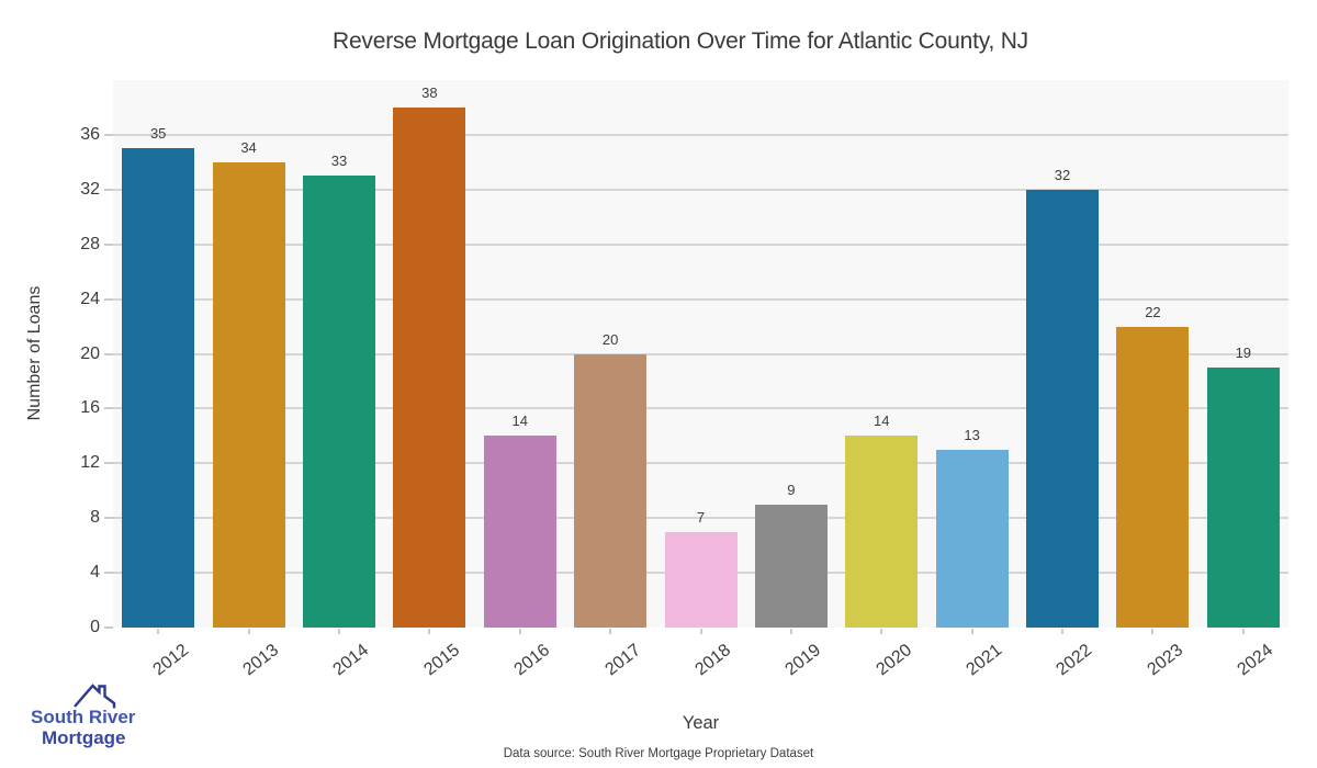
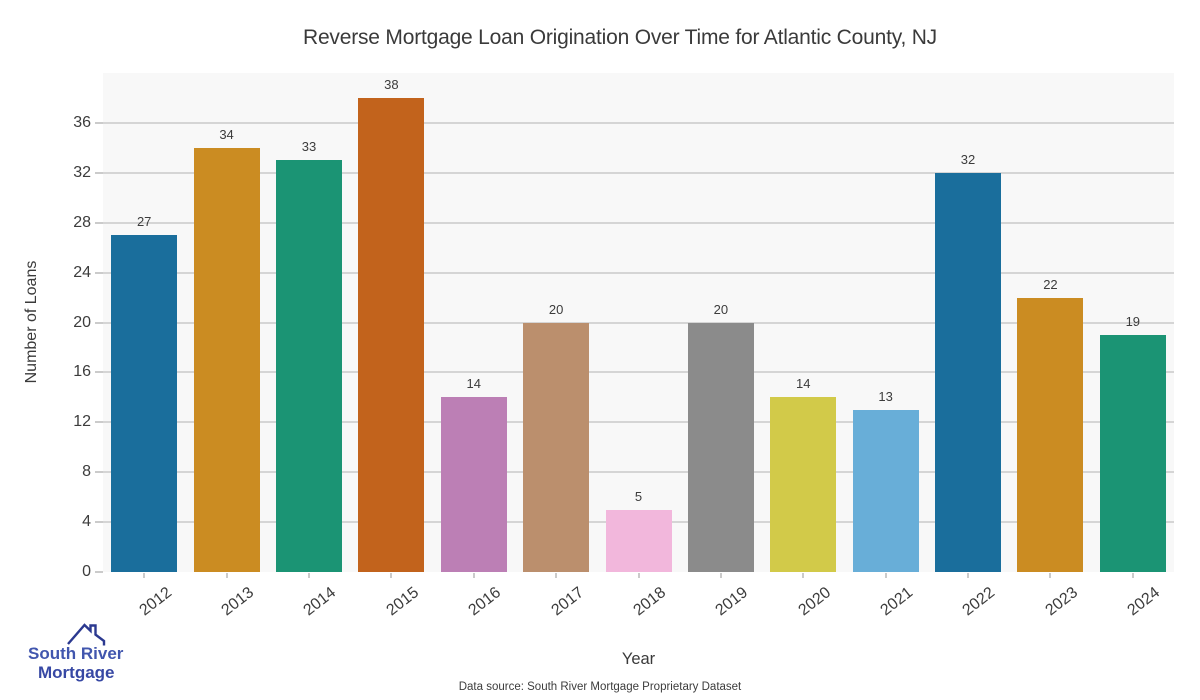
2012: 35 -> 27
2018: 7 -> 5
2019: 9 -> 20
